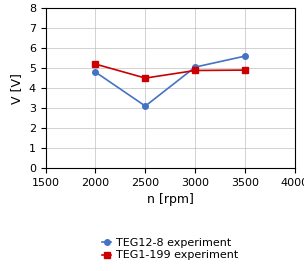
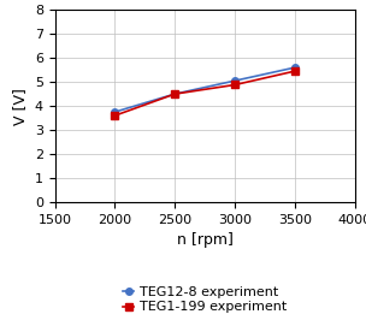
TEG12-8 experiment/2000: 4.8 -> 3.8
TEG1-199 experiment/2000: 5.2 -> 3.6
TEG12-8 experiment/2500: 3.1 -> 4.5
TEG1-199 experiment/3500: 4.9 -> 5.5
